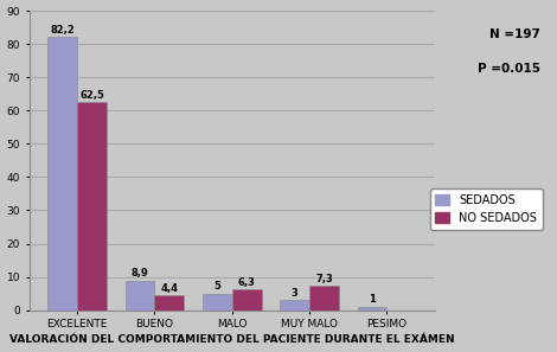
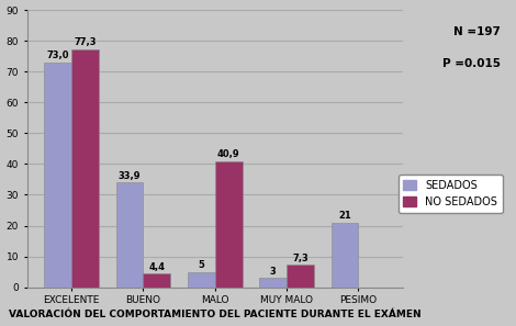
SEDADOS/EXCELENTE: 82,2 -> 73,0
NO SEDADOS/EXCELENTE: 62,5 -> 77,3
SEDADOS/BUENO: 8,9 -> 33,9
NO SEDADOS/MALO: 6,3 -> 40,9
SEDADOS/PESIMO: 1 -> 21
